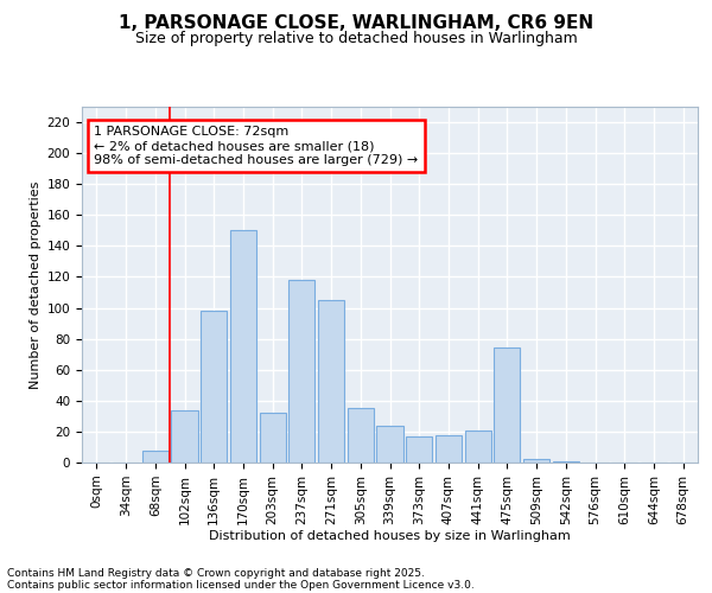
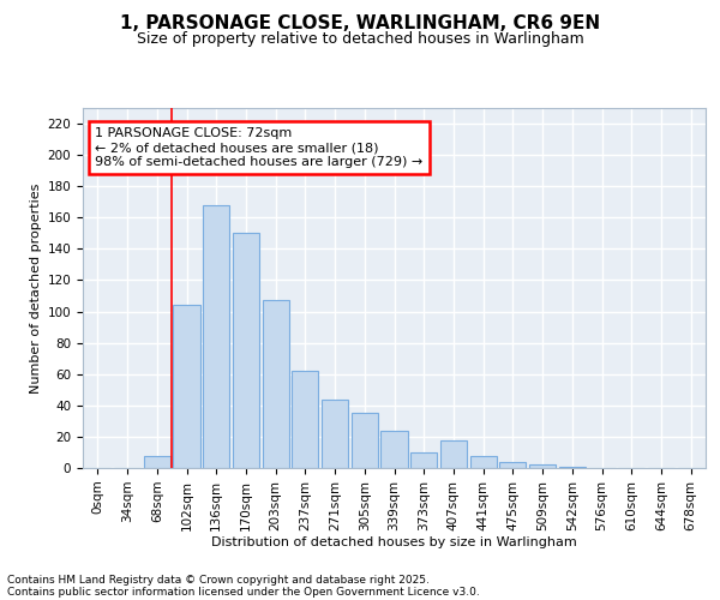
102sqm: 34 -> 104
136sqm: 98 -> 168
203sqm: 32 -> 107
237sqm: 118 -> 62
271sqm: 105 -> 44
373sqm: 17 -> 10
441sqm: 21 -> 8
475sqm: 74 -> 4
